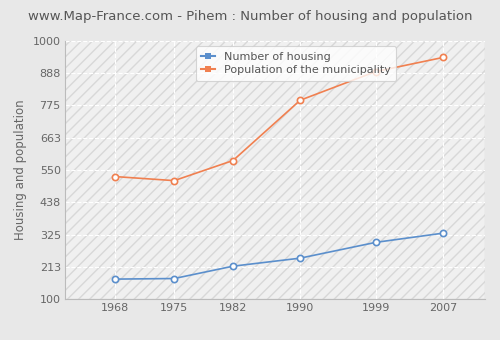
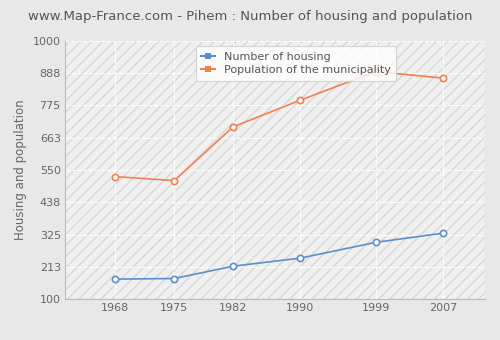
Population of the municipality/1982: 583 -> 700
Population of the municipality/2007: 942 -> 870
